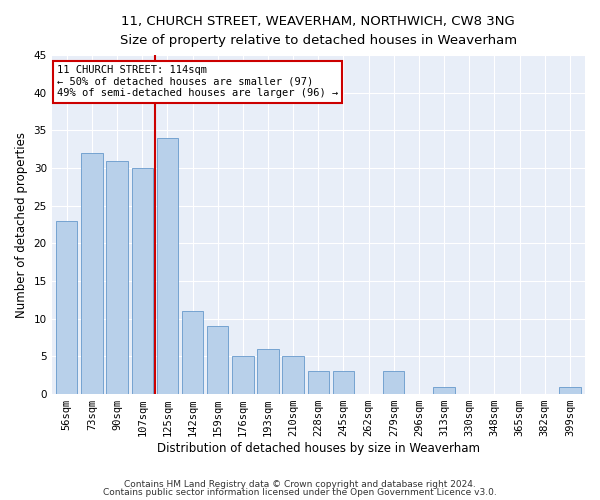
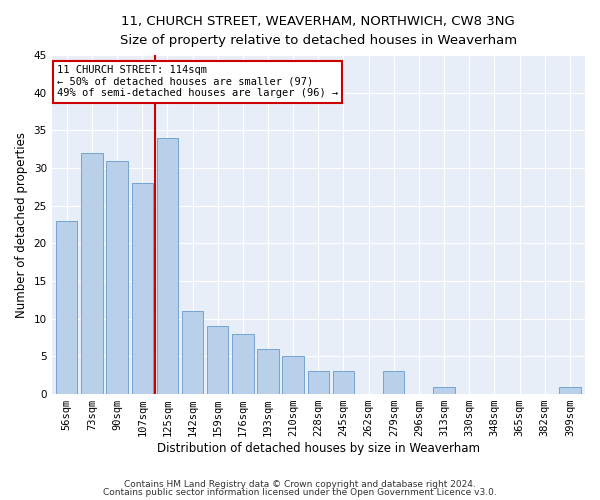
107sqm: 30 -> 28
176sqm: 5 -> 8
